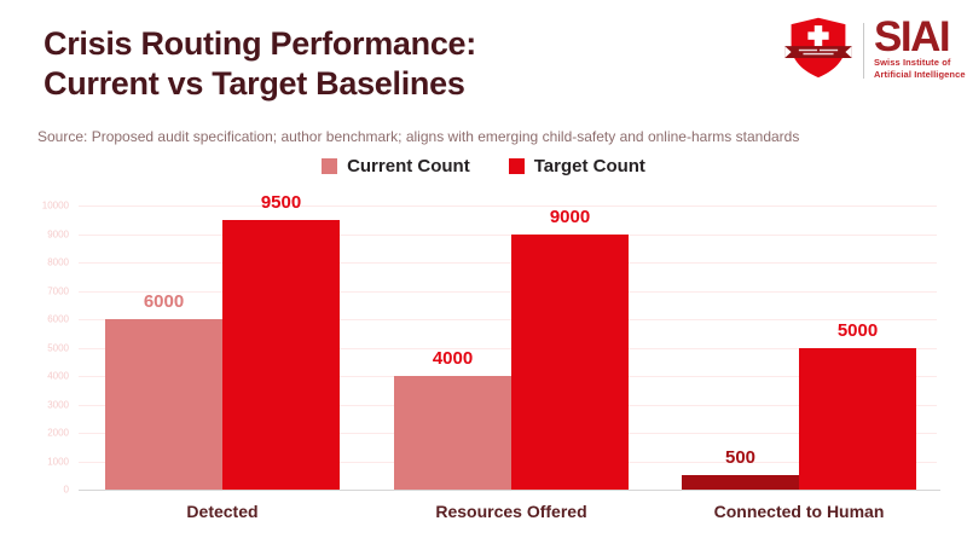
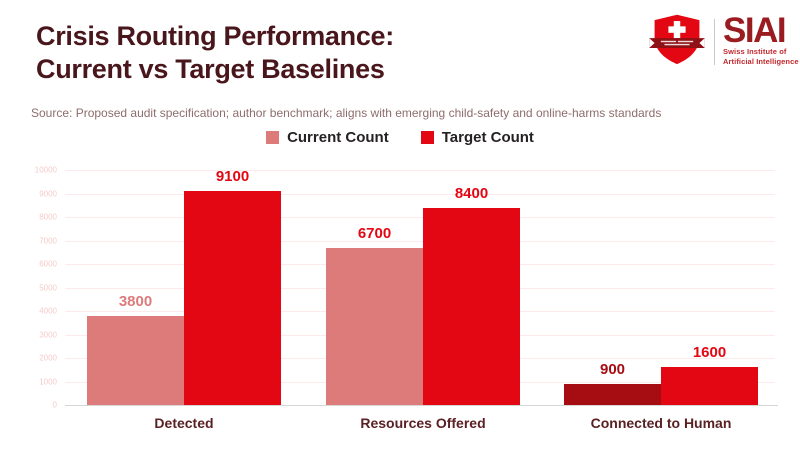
Current Count/Detected: 6000 -> 3800
Target Count/Detected: 9500 -> 9100
Current Count/Resources Offered: 4000 -> 6700
Target Count/Resources Offered: 9000 -> 8400
Current Count/Connected to Human: 500 -> 900
Target Count/Connected to Human: 5000 -> 1600
